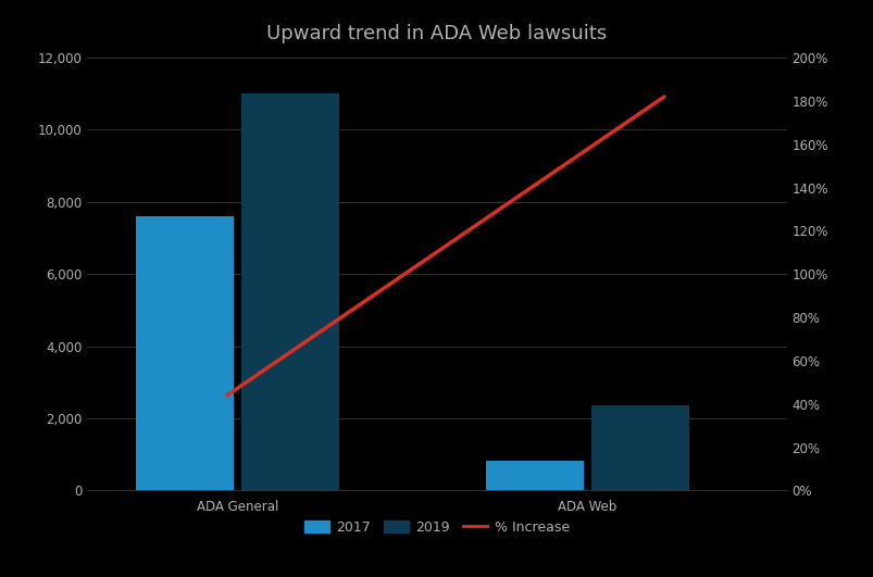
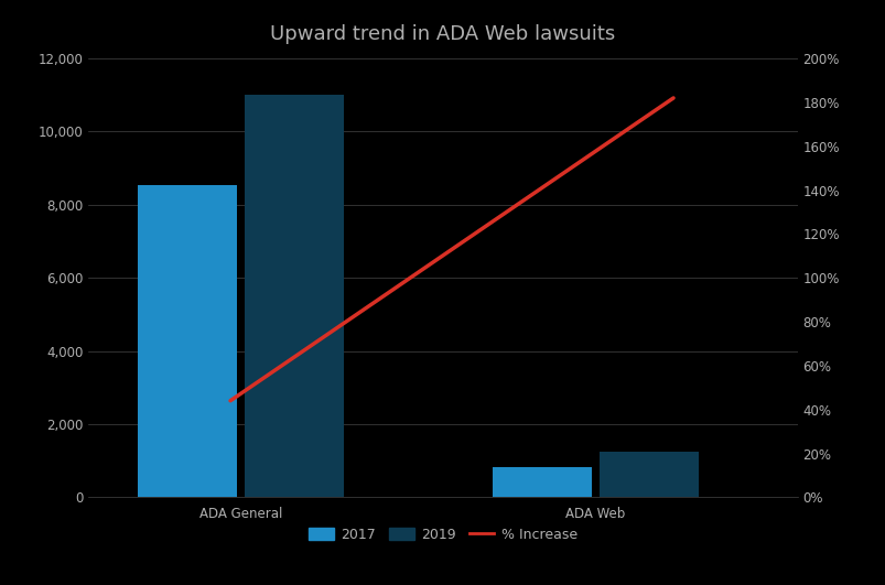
2017/ADA General: 7,600 -> 8,550
2019/ADA Web: 2,350 -> 1,250
